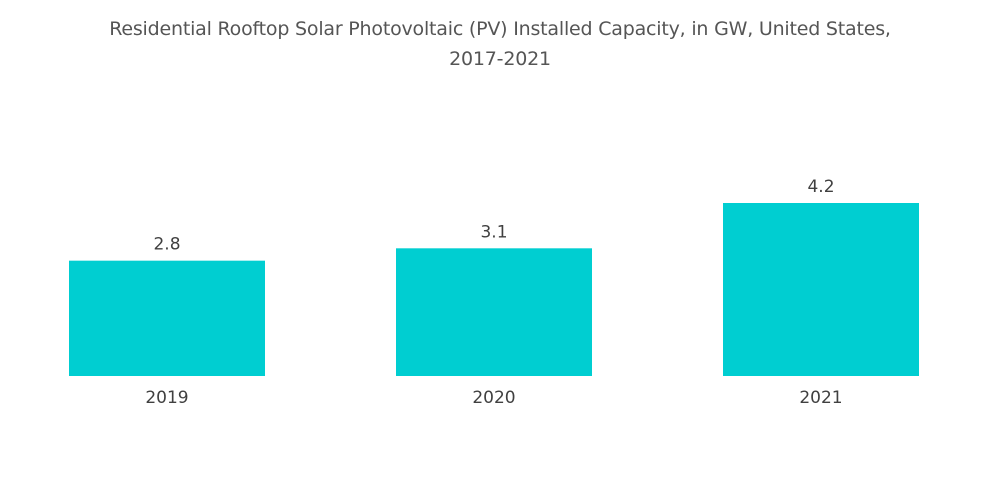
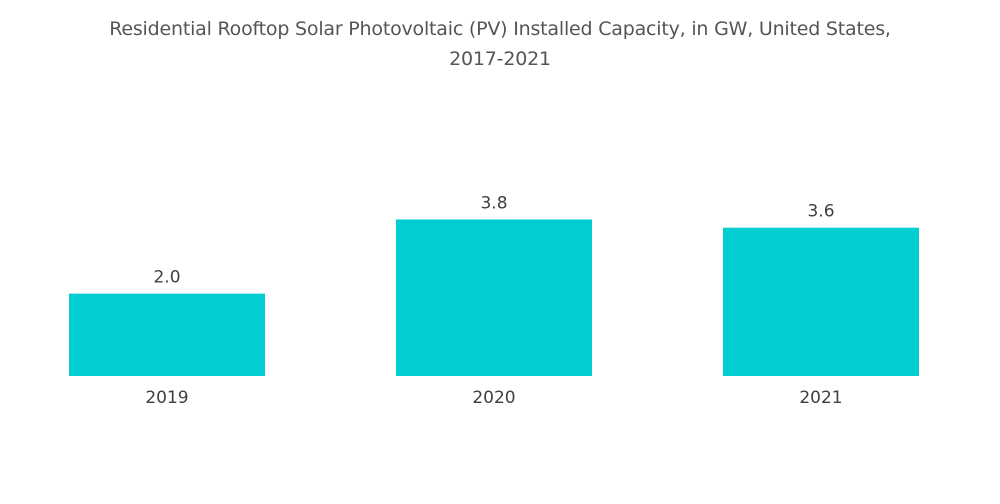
2019: 2.8 -> 2.0
2020: 3.1 -> 3.8
2021: 4.2 -> 3.6
